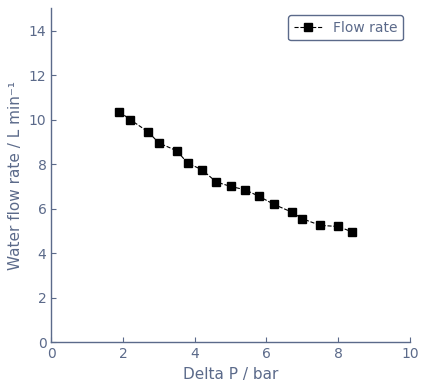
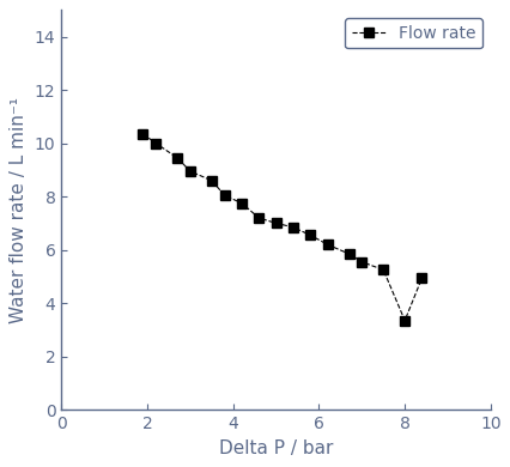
8: 5.20 -> 3.35
